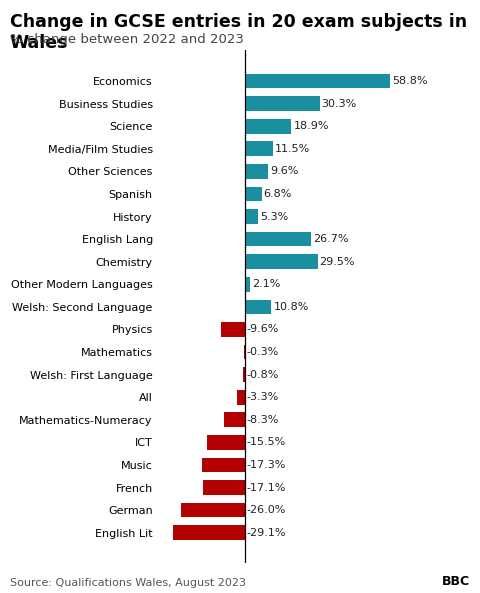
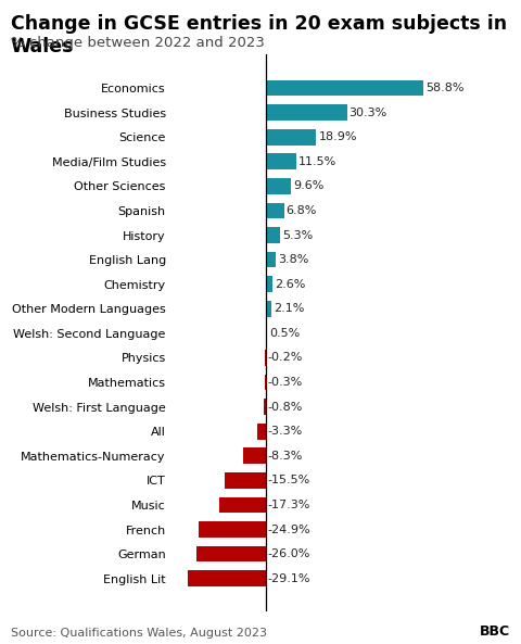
English Lang: 26.7% -> 3.8%
Chemistry: 29.5% -> 2.6%
Welsh: Second Language: 10.8% -> 0.5%
Physics: -9.6% -> -0.2%
French: -17.1% -> -24.9%
